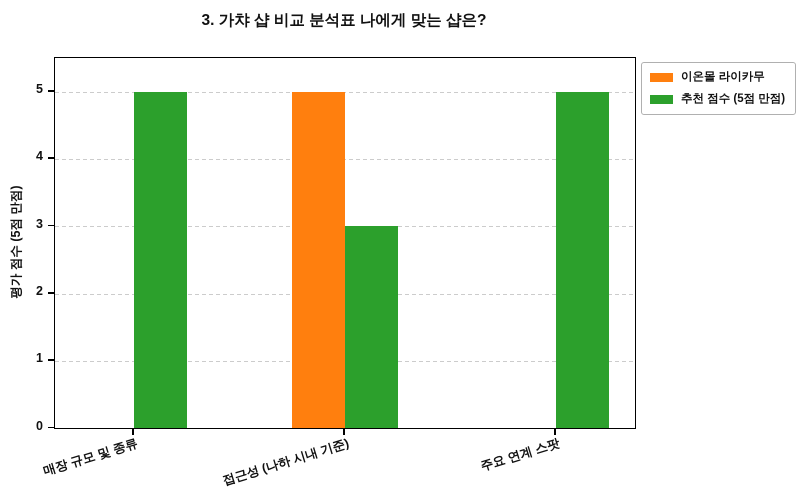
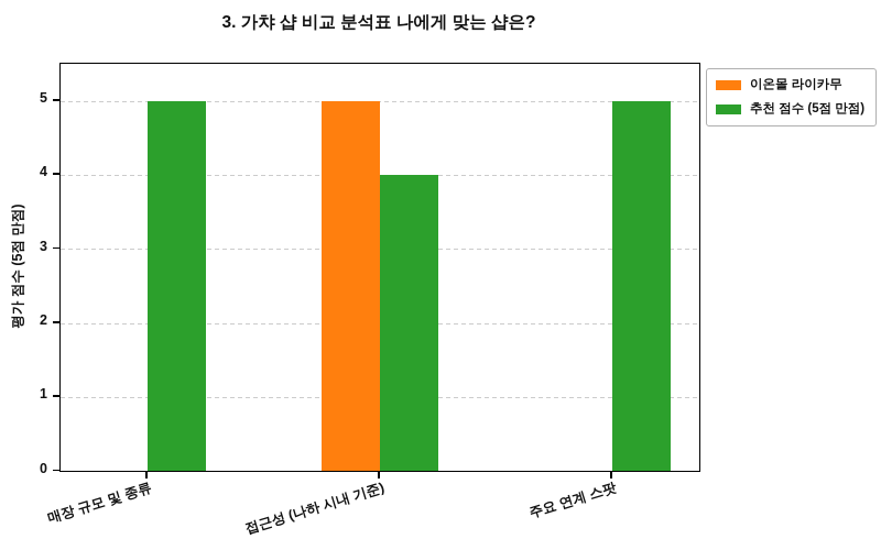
추천 점수 (5점 만점)/접근성 (나하 시내 기준): 3 -> 4
